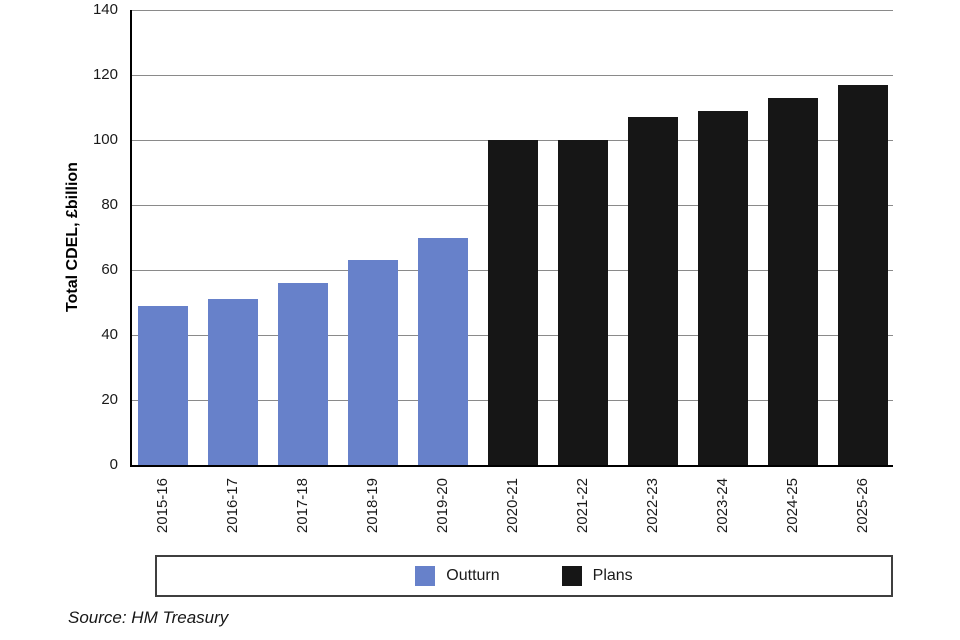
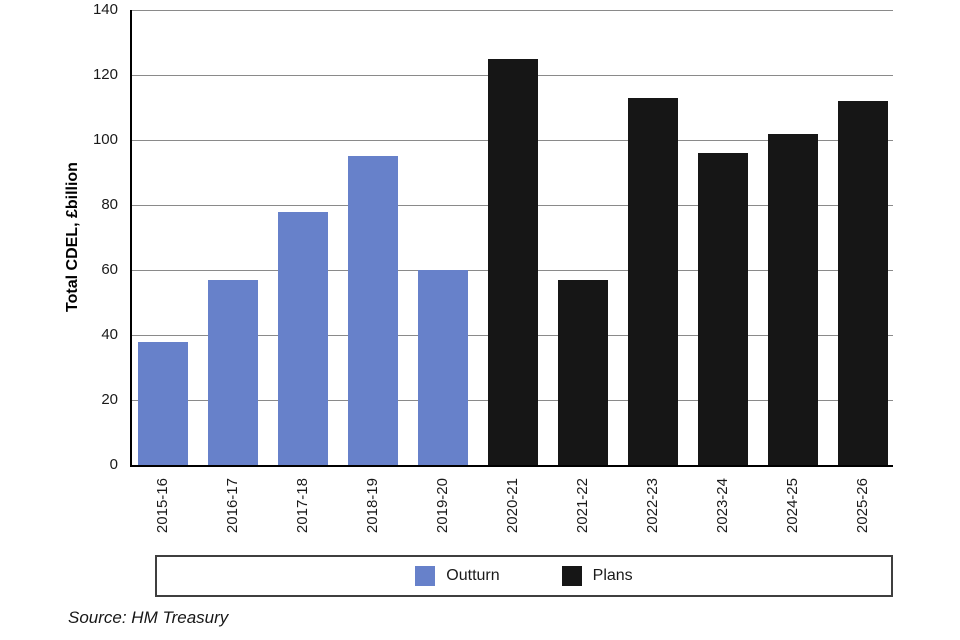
Outturn/2015-16: 49 -> 38
Outturn/2016-17: 51 -> 57
Outturn/2017-18: 56 -> 78
Outturn/2018-19: 63 -> 95
Outturn/2019-20: 70 -> 60
Plans/2020-21: 100 -> 125
Plans/2021-22: 100 -> 57
Plans/2022-23: 107 -> 113
Plans/2023-24: 109 -> 96
Plans/2024-25: 113 -> 102
Plans/2025-26: 117 -> 112
